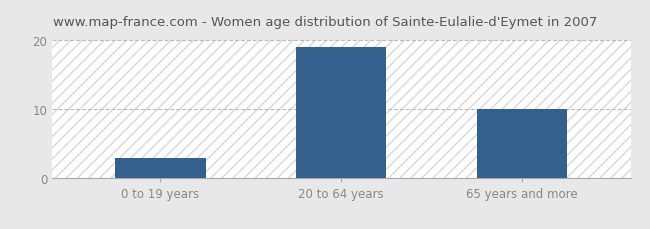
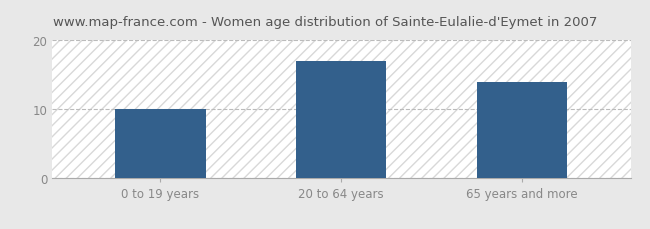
0 to 19 years: 3 -> 10
20 to 64 years: 19 -> 17
65 years and more: 10 -> 14
